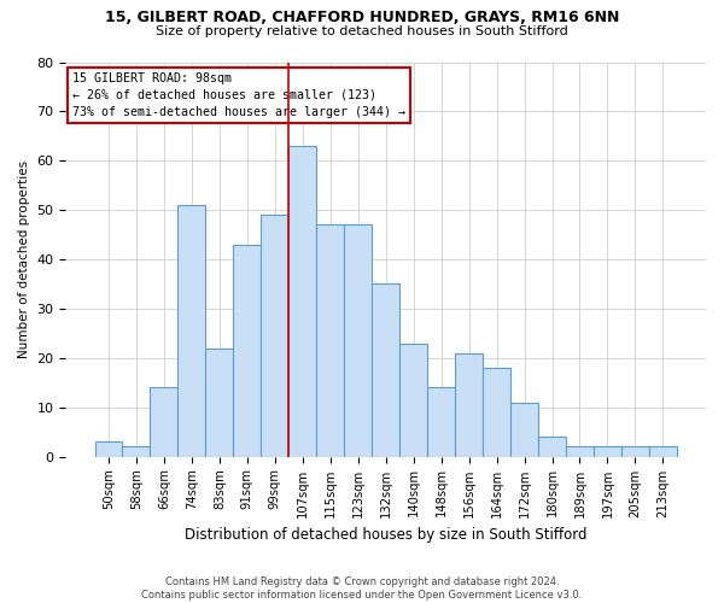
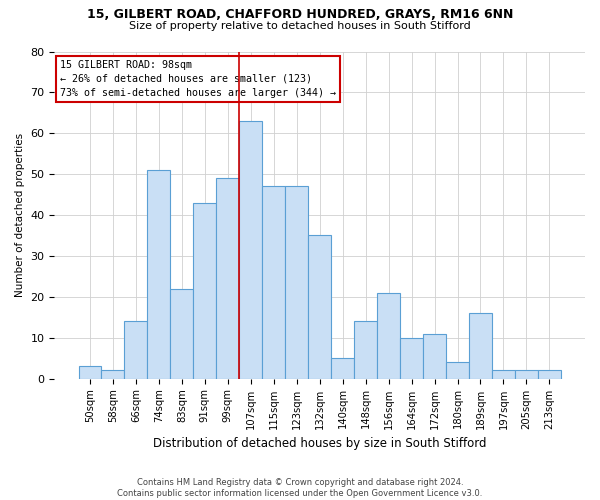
140sqm: 23 -> 5
164sqm: 18 -> 10
189sqm: 2 -> 16
